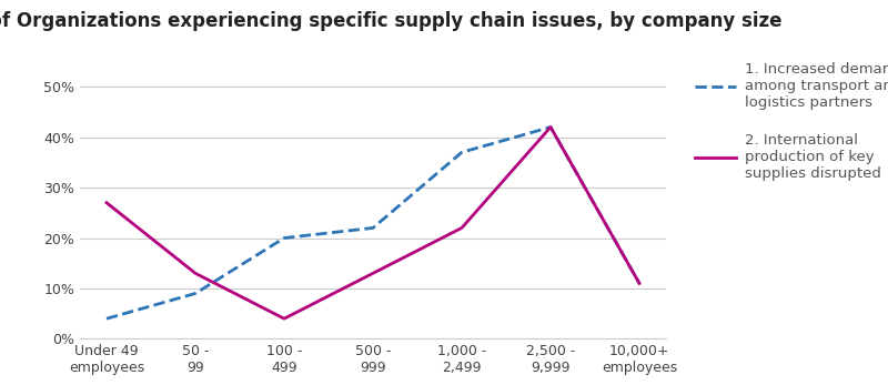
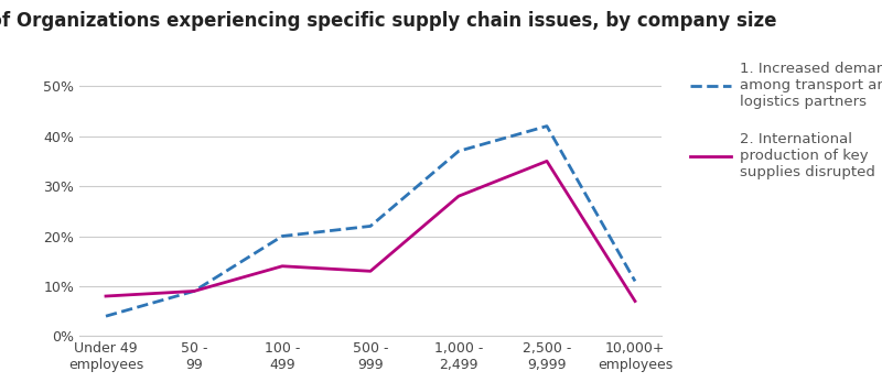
2. International production of key supplies disrupted/Under 49 employees: 27% -> 8%
2. International production of key supplies disrupted/50 - 99: 13% -> 9%
2. International production of key supplies disrupted/100 - 499: 4% -> 14%
2. International production of key supplies disrupted/1,000 - 2,499: 22% -> 28%
2. International production of key supplies disrupted/2,500 - 9,999: 42% -> 35%
2. International production of key supplies disrupted/10,000+ employees: 11% -> 7%
